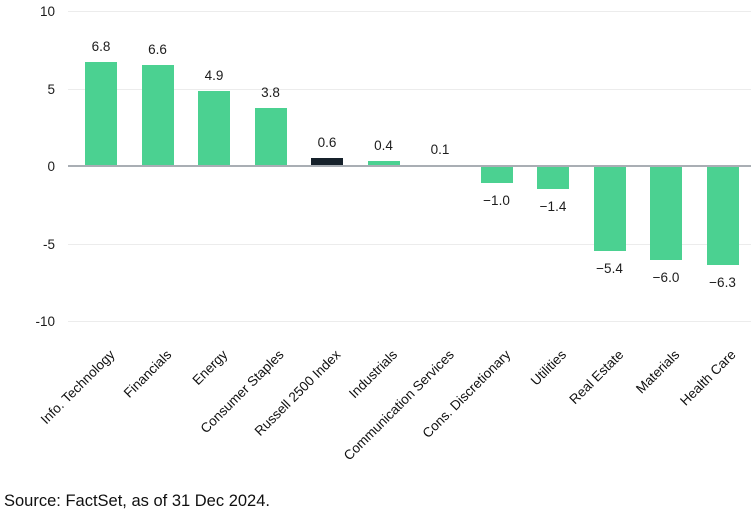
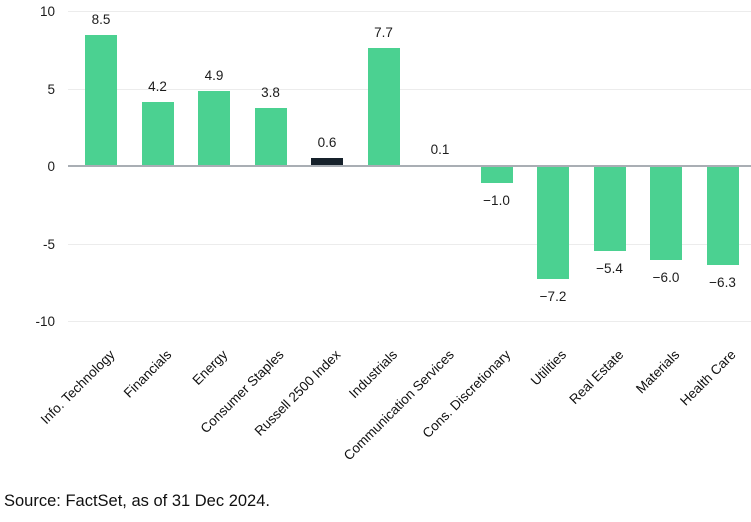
Info. Technology: 6.8 -> 8.5
Financials: 6.6 -> 4.2
Industrials: 0.4 -> 7.7
Utilities: −1.4 -> −7.2
